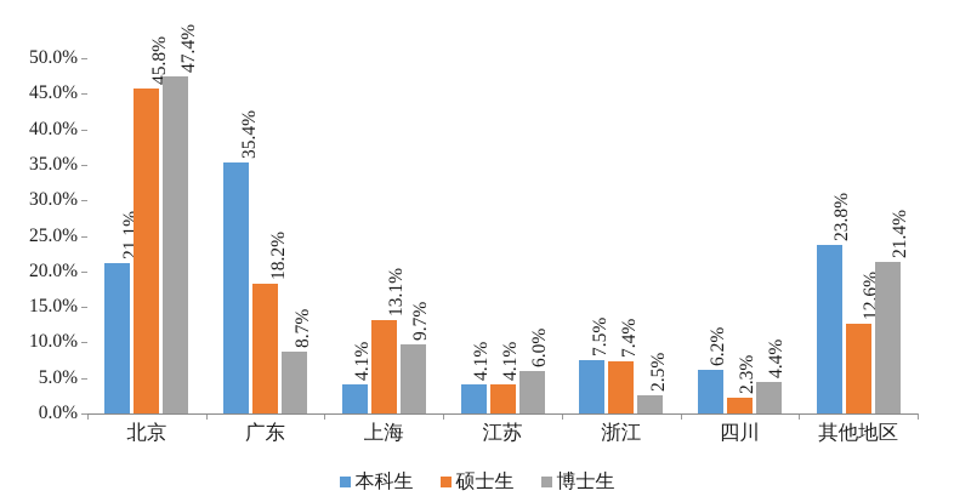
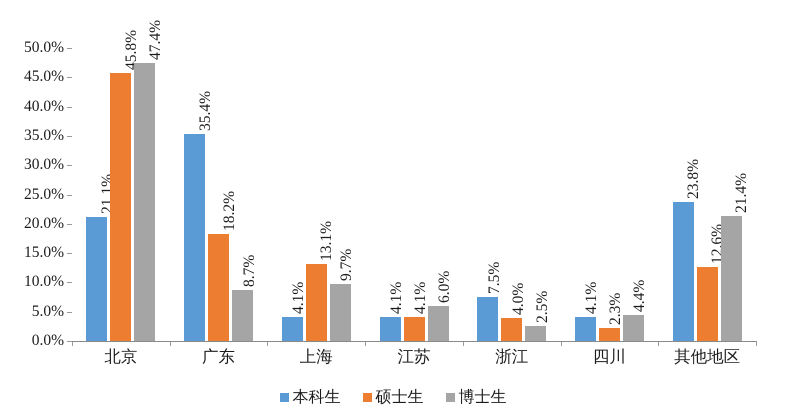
硕士生/浙江: 7.4% -> 4.0%
本科生/四川: 6.2% -> 4.1%
